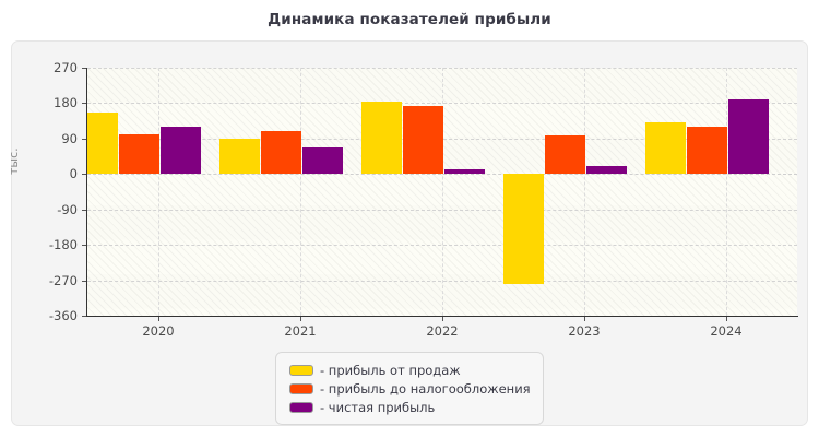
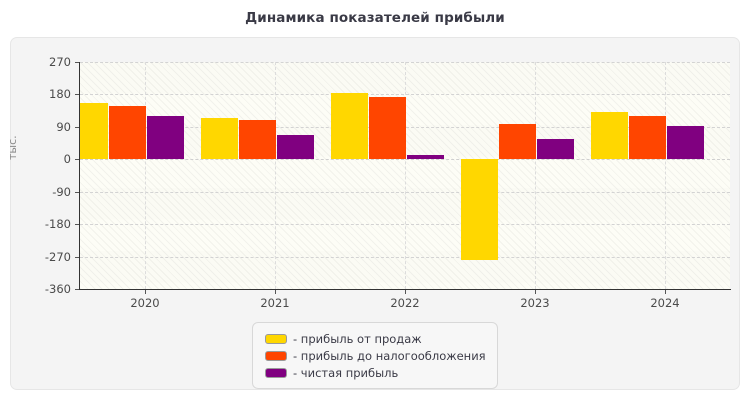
- прибыль до налогообложения/2020: 100 -> 150
- прибыль от продаж/2021: 90 -> 120
- чистая прибыль/2023: 20 -> 60
- чистая прибыль/2024: 190 -> 90
